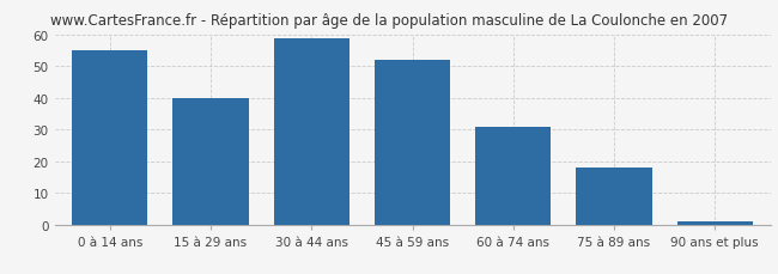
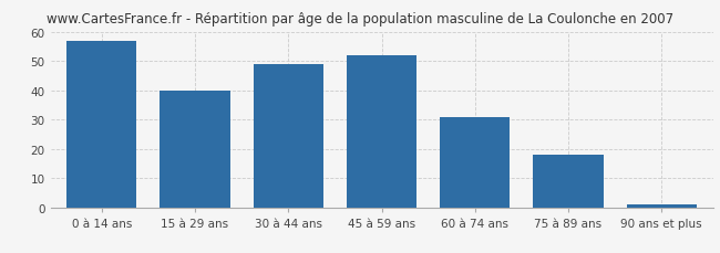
0 à 14 ans: 55 -> 57
30 à 44 ans: 59 -> 49
